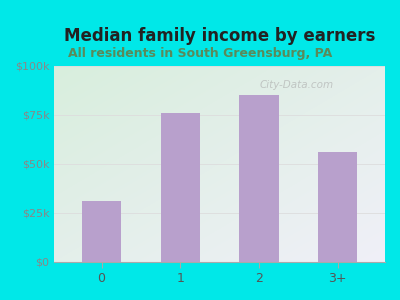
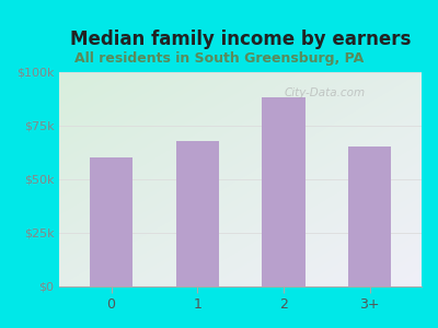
0: $31k -> $60k
1: $76k -> $68k
2: $85k -> $88k
3+: $56k -> $65k
